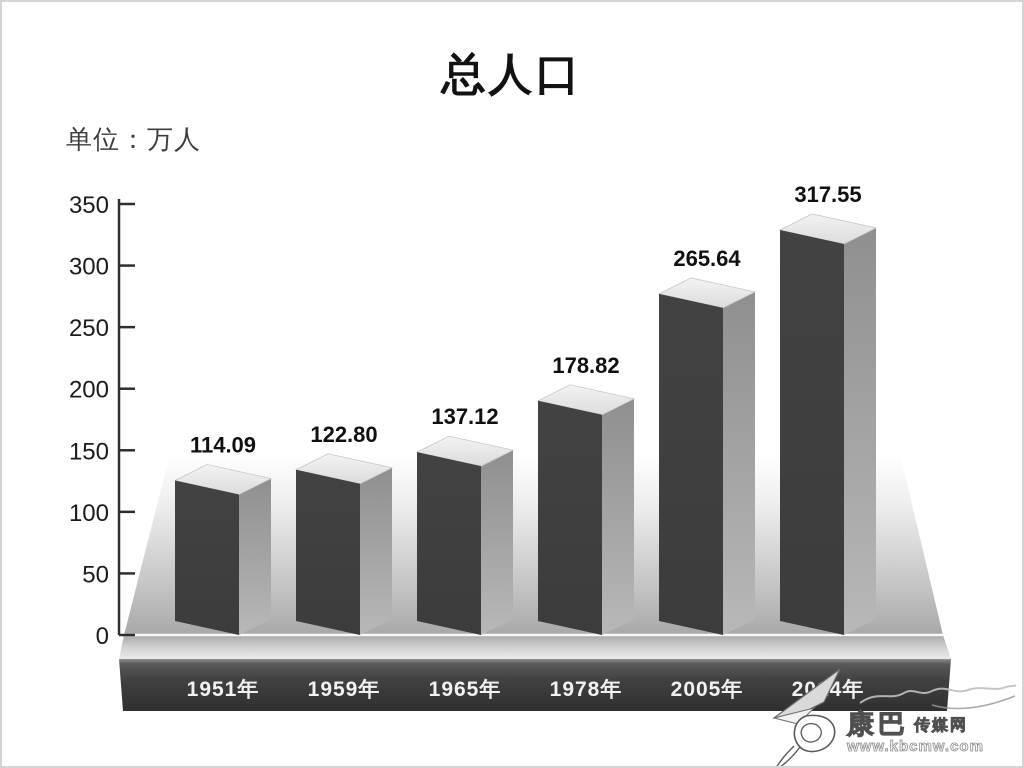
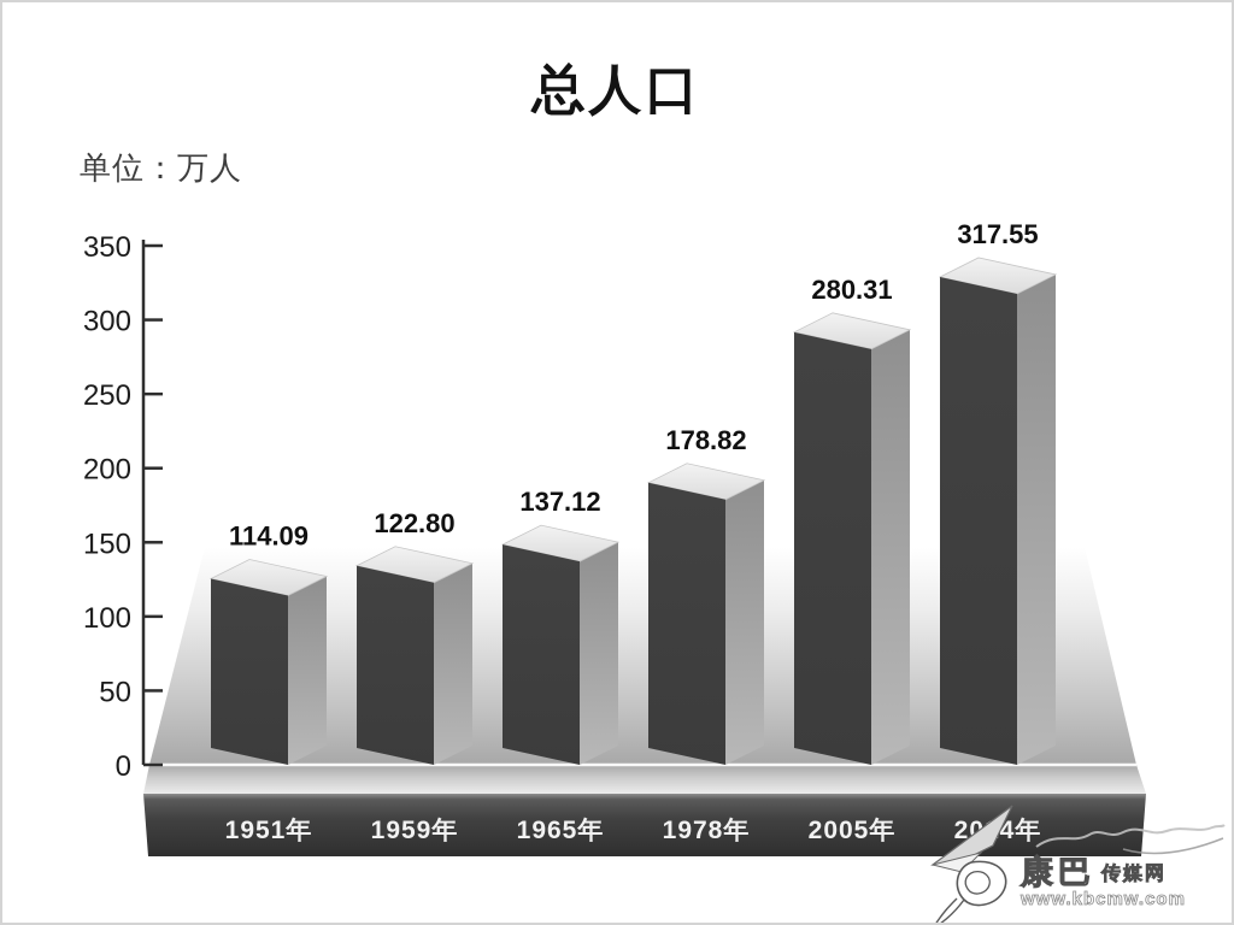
2005年: 265.64 -> 280.31
